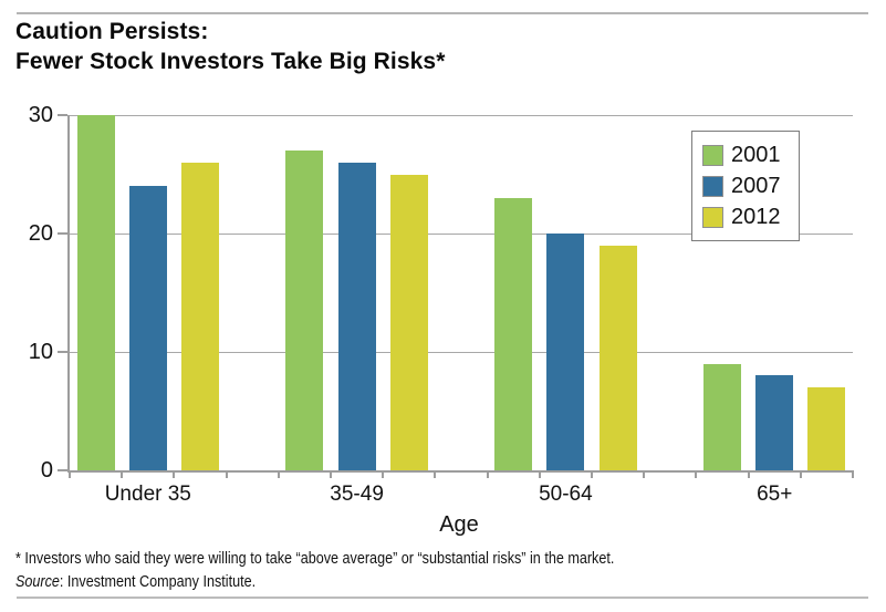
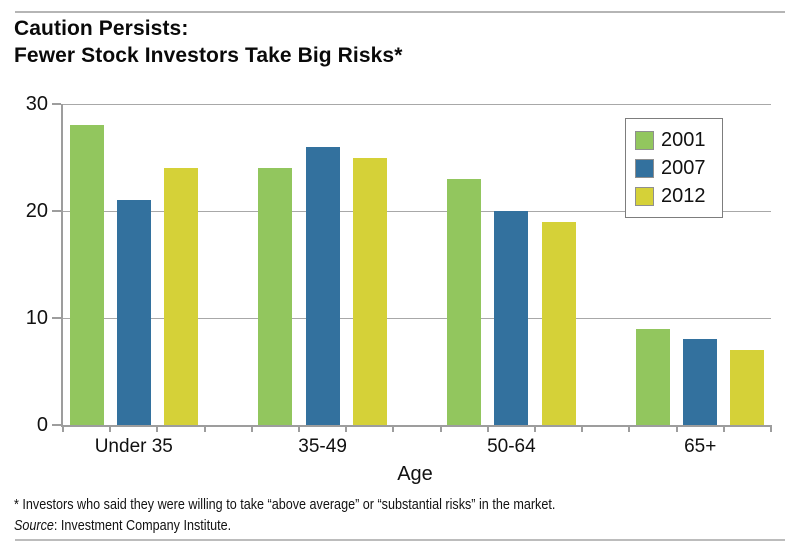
2001/Under 35: 30 -> 28
2007/Under 35: 24 -> 21
2012/Under 35: 26 -> 24
2001/35-49: 27 -> 24
